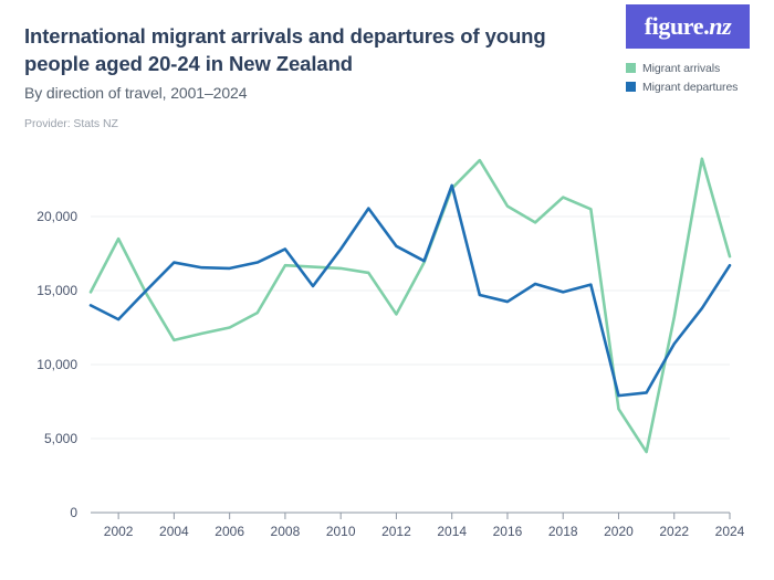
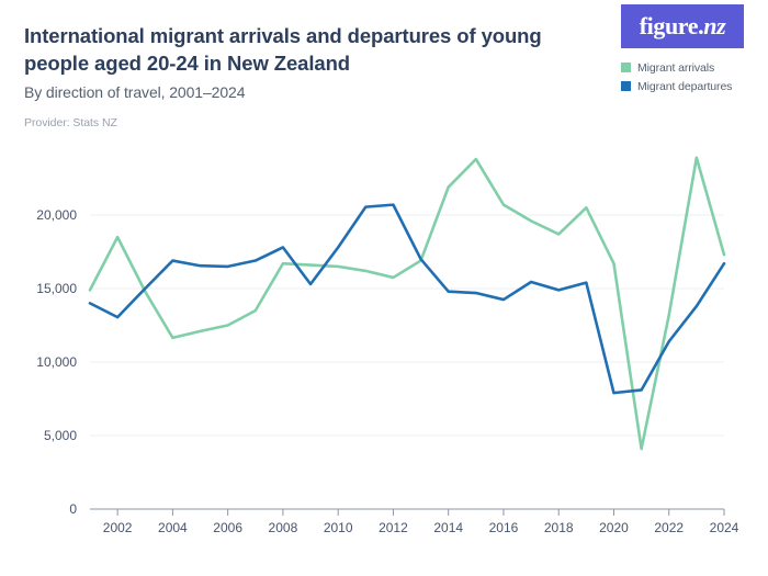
Migrant arrivals/2012: 13400 -> 15800
Migrant departures/2012: 18000 -> 20700
Migrant departures/2014: 22100 -> 14800
Migrant arrivals/2018: 21300 -> 18700
Migrant arrivals/2020: 7000 -> 16700
